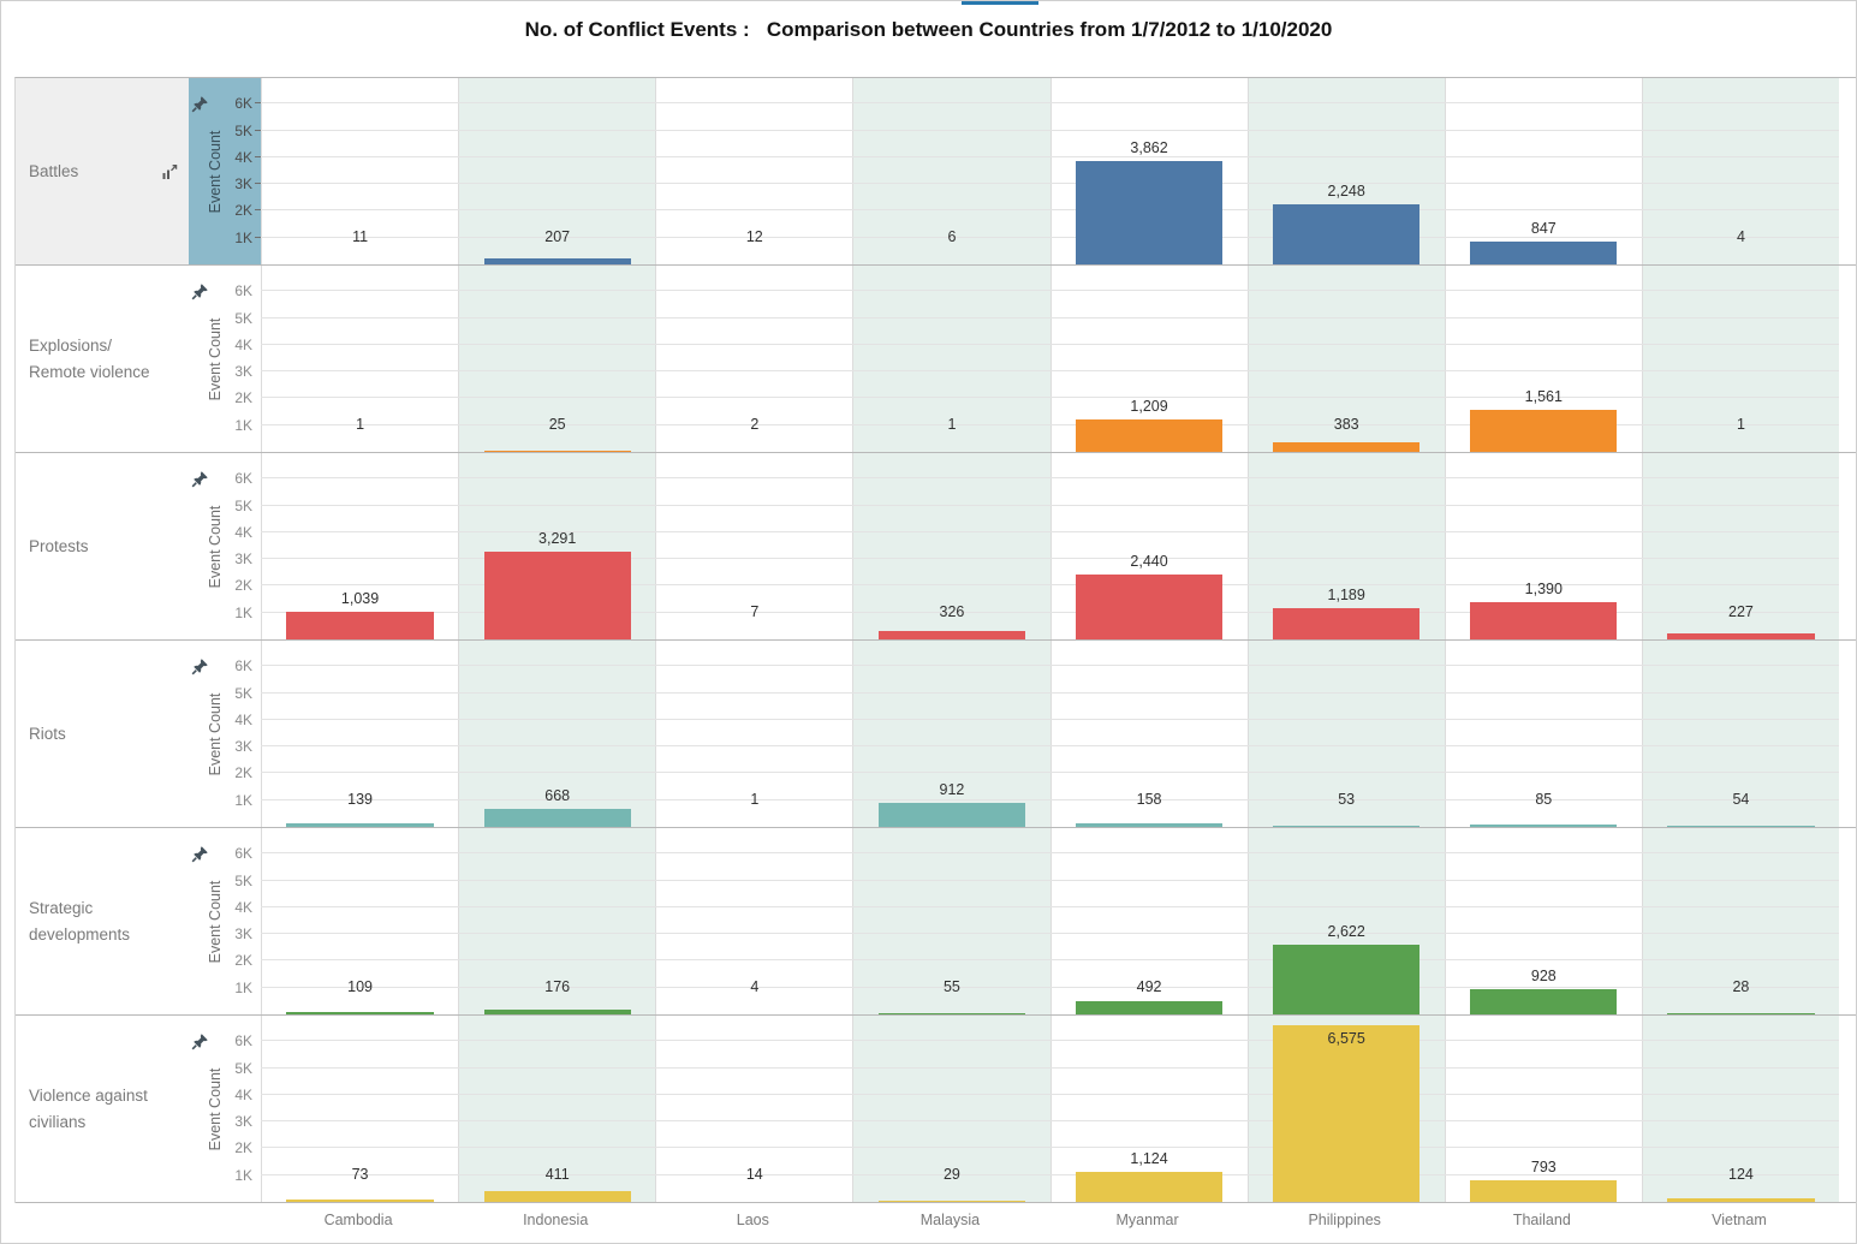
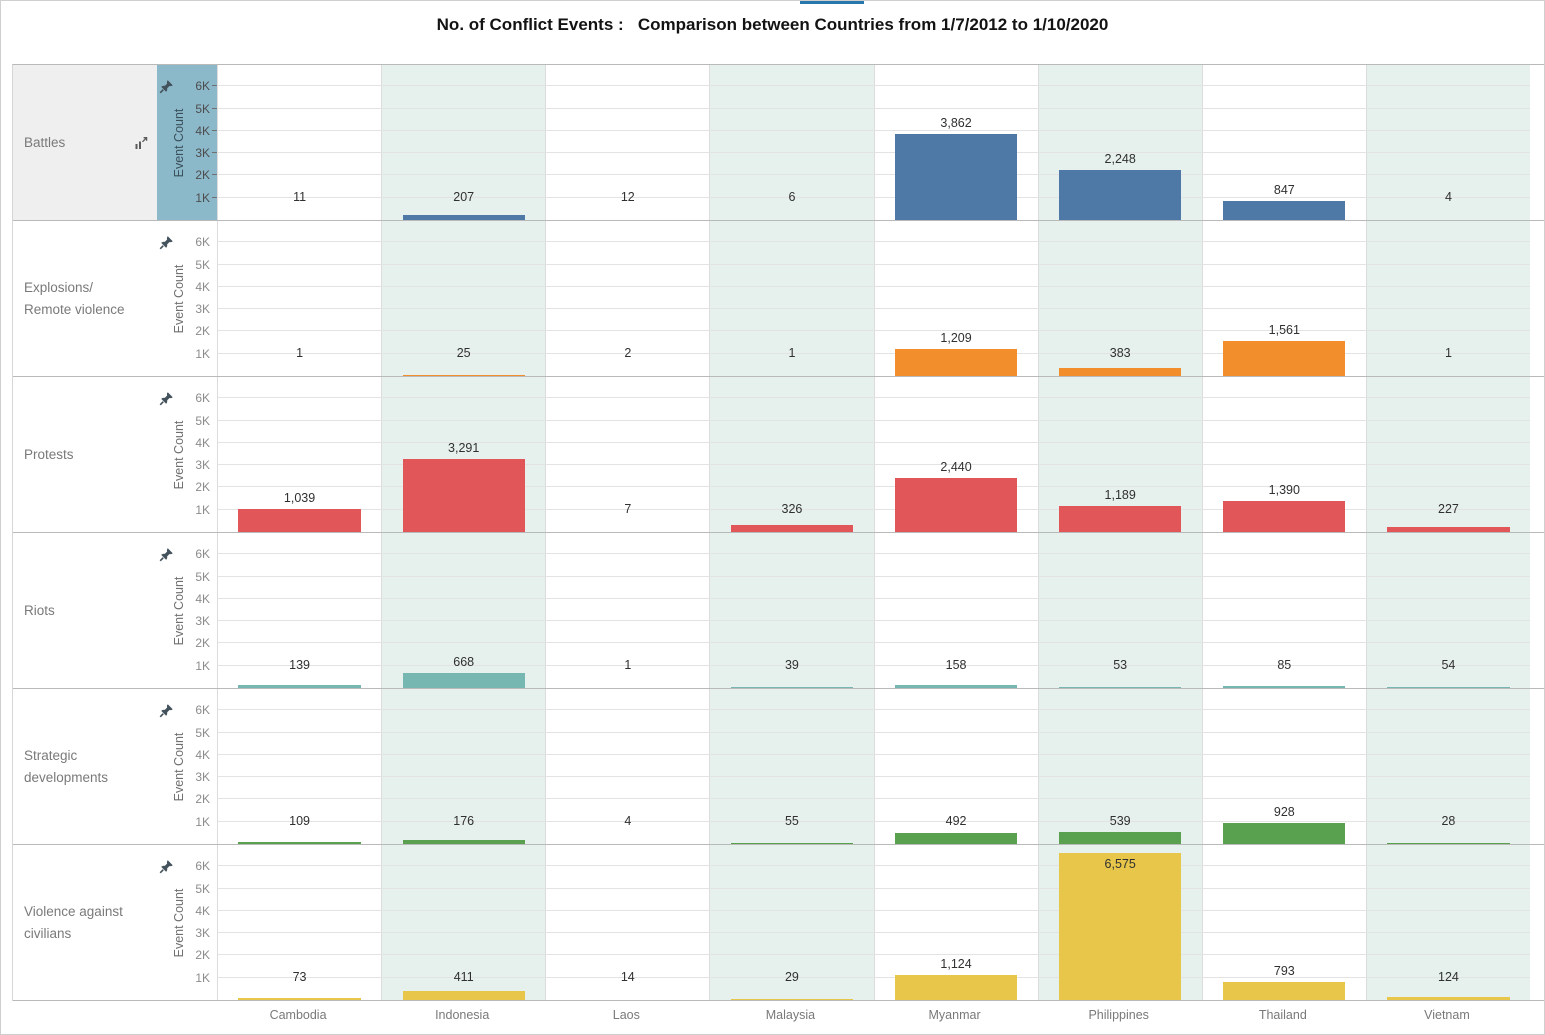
Riots/Malaysia: 912 -> 39
Strategic developments/Philippines: 2,622 -> 539
